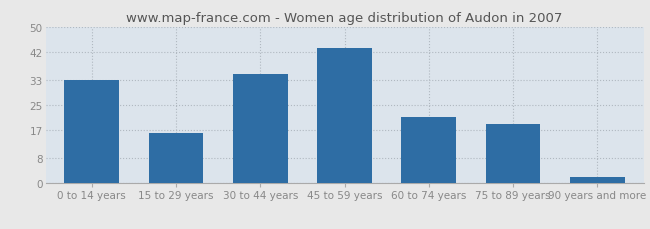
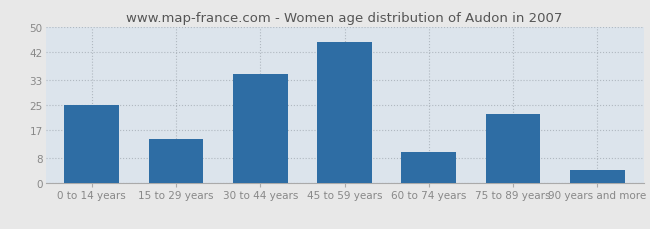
0 to 14 years: 33 -> 25
15 to 29 years: 16 -> 14
45 to 59 years: 43 -> 45
60 to 74 years: 21 -> 10
75 to 89 years: 19 -> 22
90 years and more: 2 -> 4
